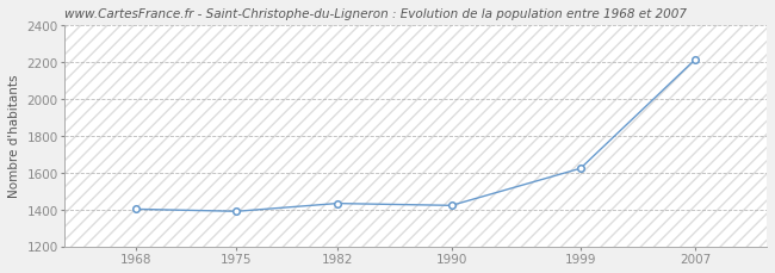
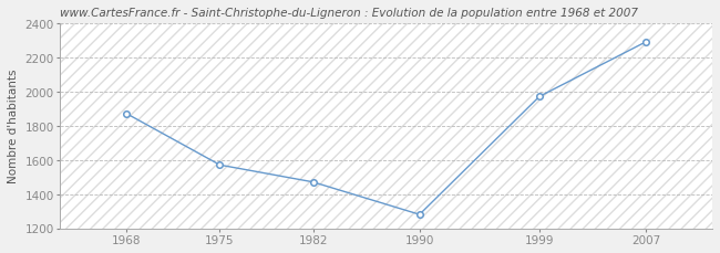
1968: 1400 -> 1870
1975: 1390 -> 1570
1982: 1430 -> 1470
1990: 1420 -> 1280
1999: 1620 -> 1970
2007: 2210 -> 2290
